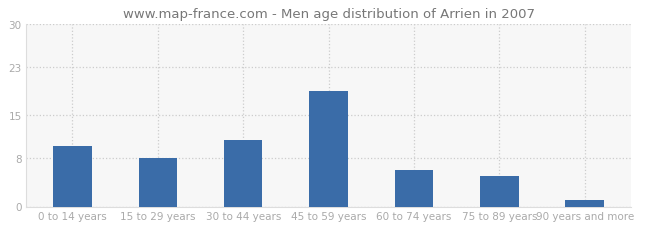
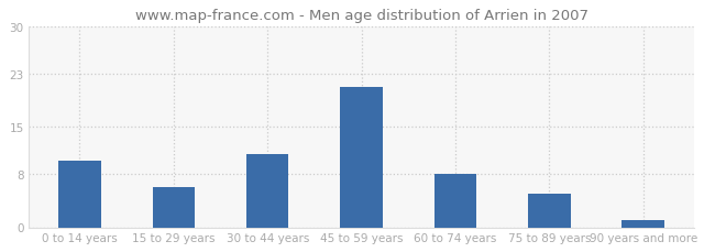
15 to 29 years: 8 -> 6
45 to 59 years: 19 -> 21
60 to 74 years: 6 -> 8
